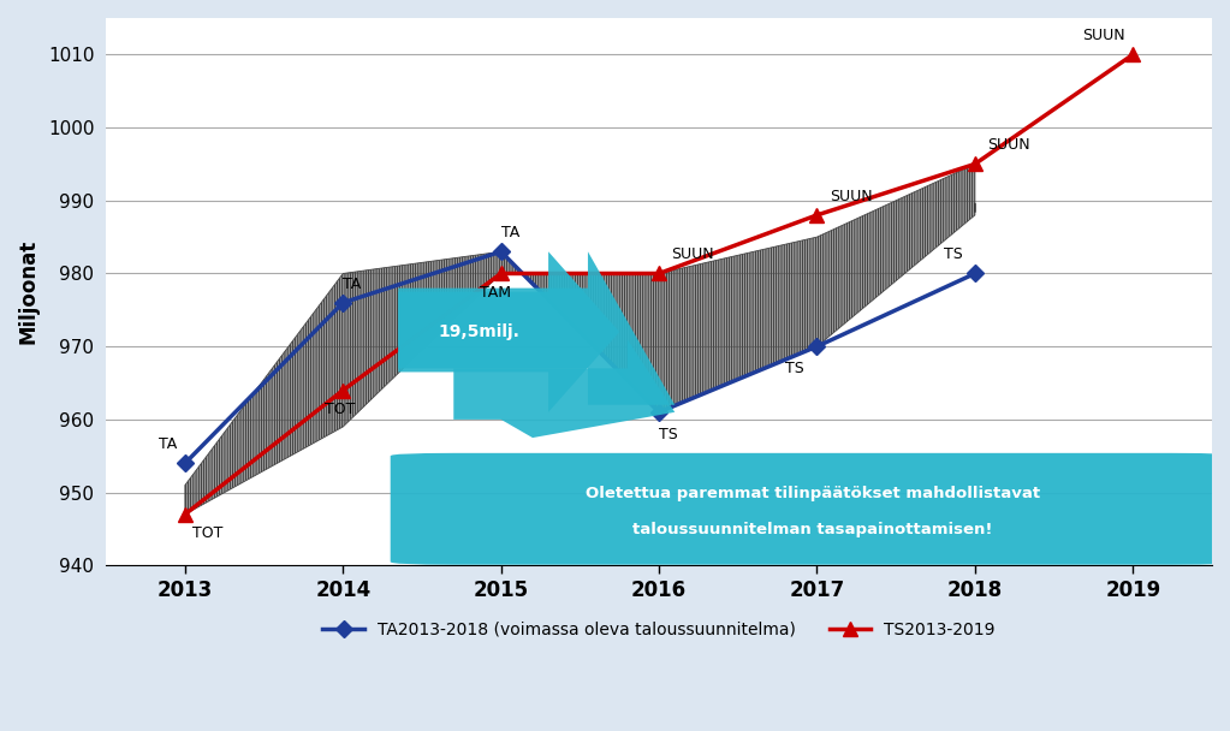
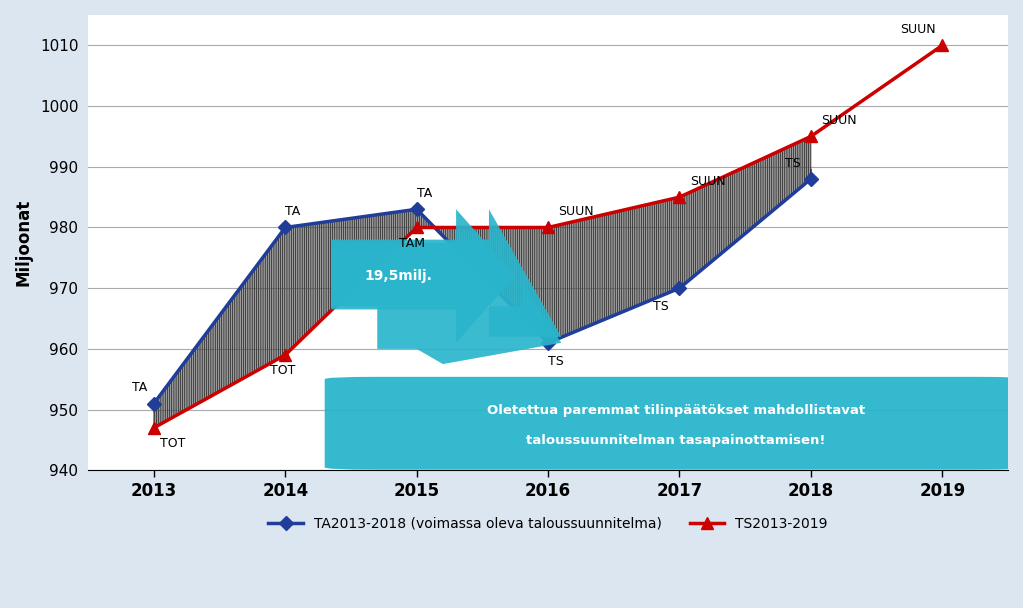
TA2013-2018 (voimassa oleva taloussuunnitelma)/2013: 954 -> 951
TA2013-2018 (voimassa oleva taloussuunnitelma)/2014: 976 -> 980
TS2013-2019/2014: 964 -> 959
TS2013-2019/2017: 988 -> 985
TA2013-2018 (voimassa oleva taloussuunnitelma)/2018: 980 -> 988
